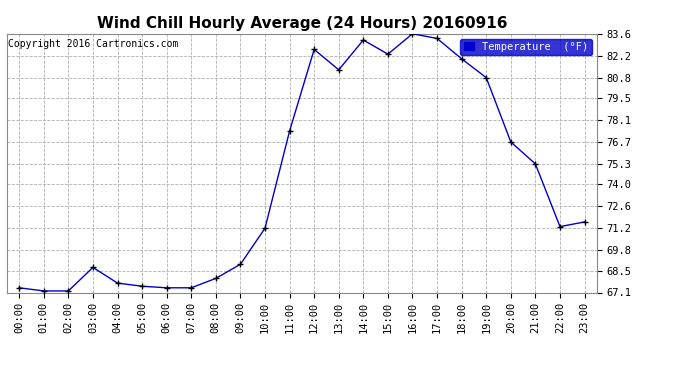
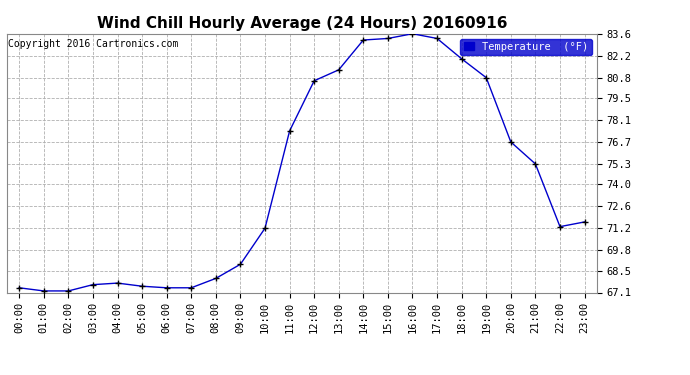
03:00: 68.7 -> 67.6
12:00: 82.6 -> 80.6
15:00: 82.3 -> 83.3
